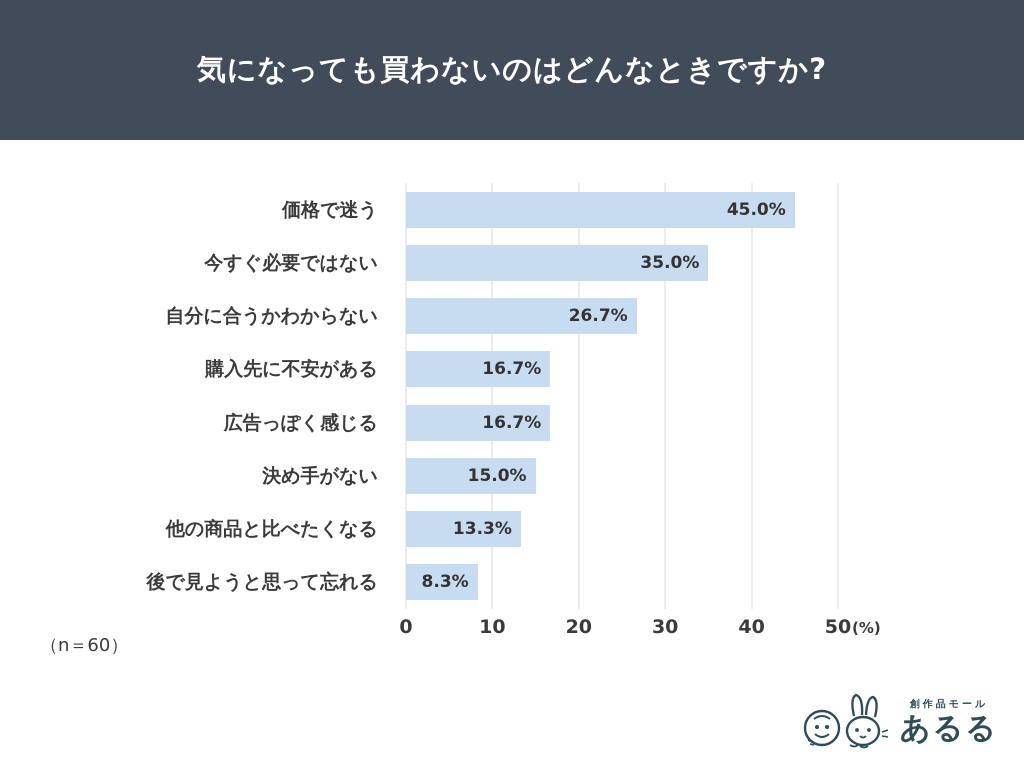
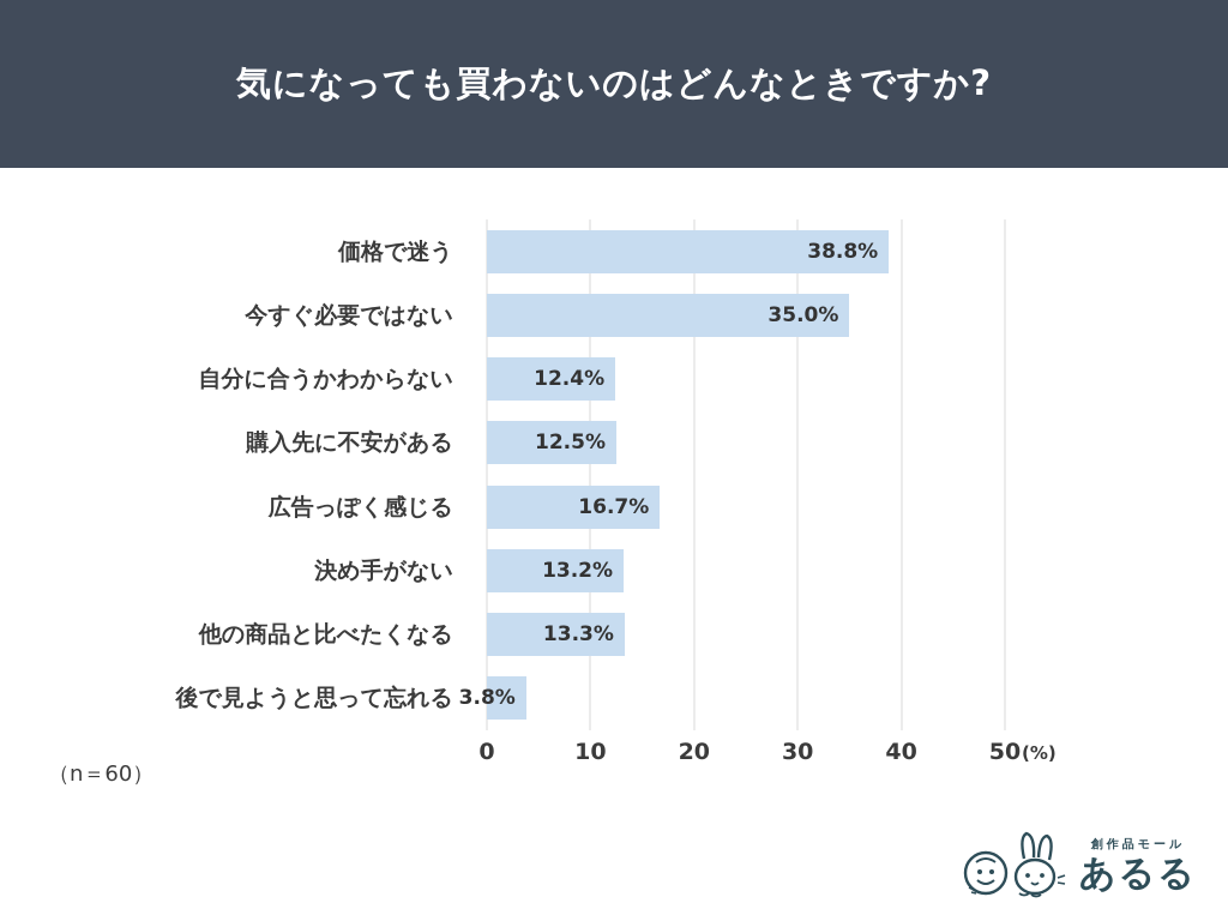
価格で迷う: 45.0% -> 38.8%
自分に合うかわからない: 26.7% -> 12.4%
購入先に不安がある: 16.7% -> 12.5%
決め手がない: 15.0% -> 13.2%
後で見ようと思って忘れる: 8.3% -> 3.8%
